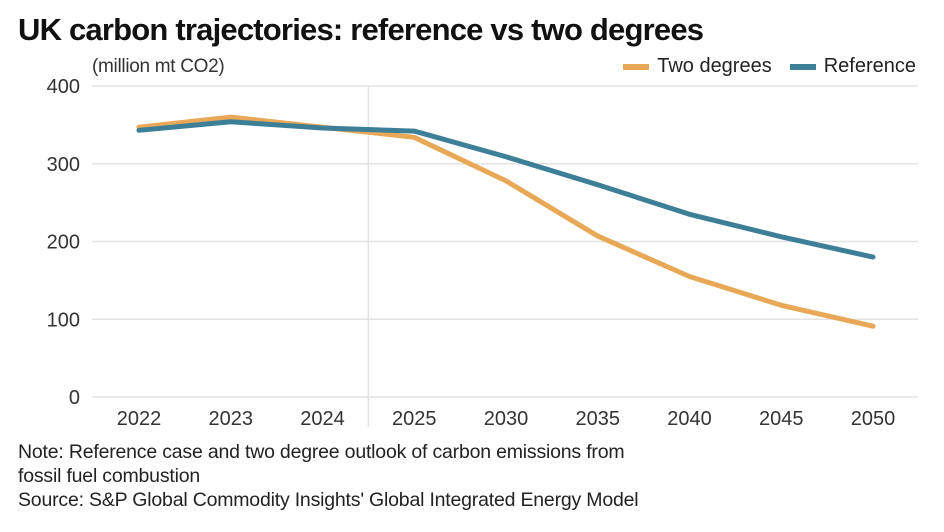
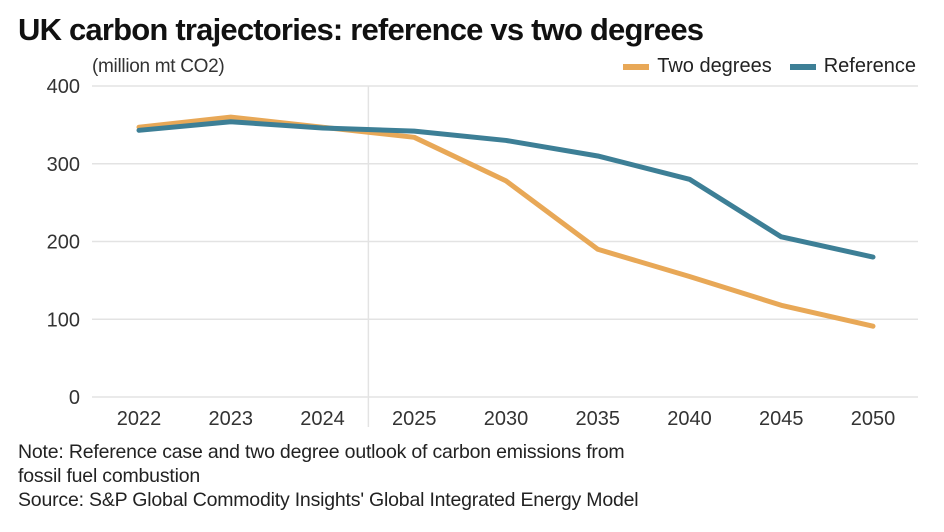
Reference/2030: 310 -> 330
Two degrees/2035: 210 -> 190
Reference/2035: 270 -> 310
Reference/2040: 240 -> 280
